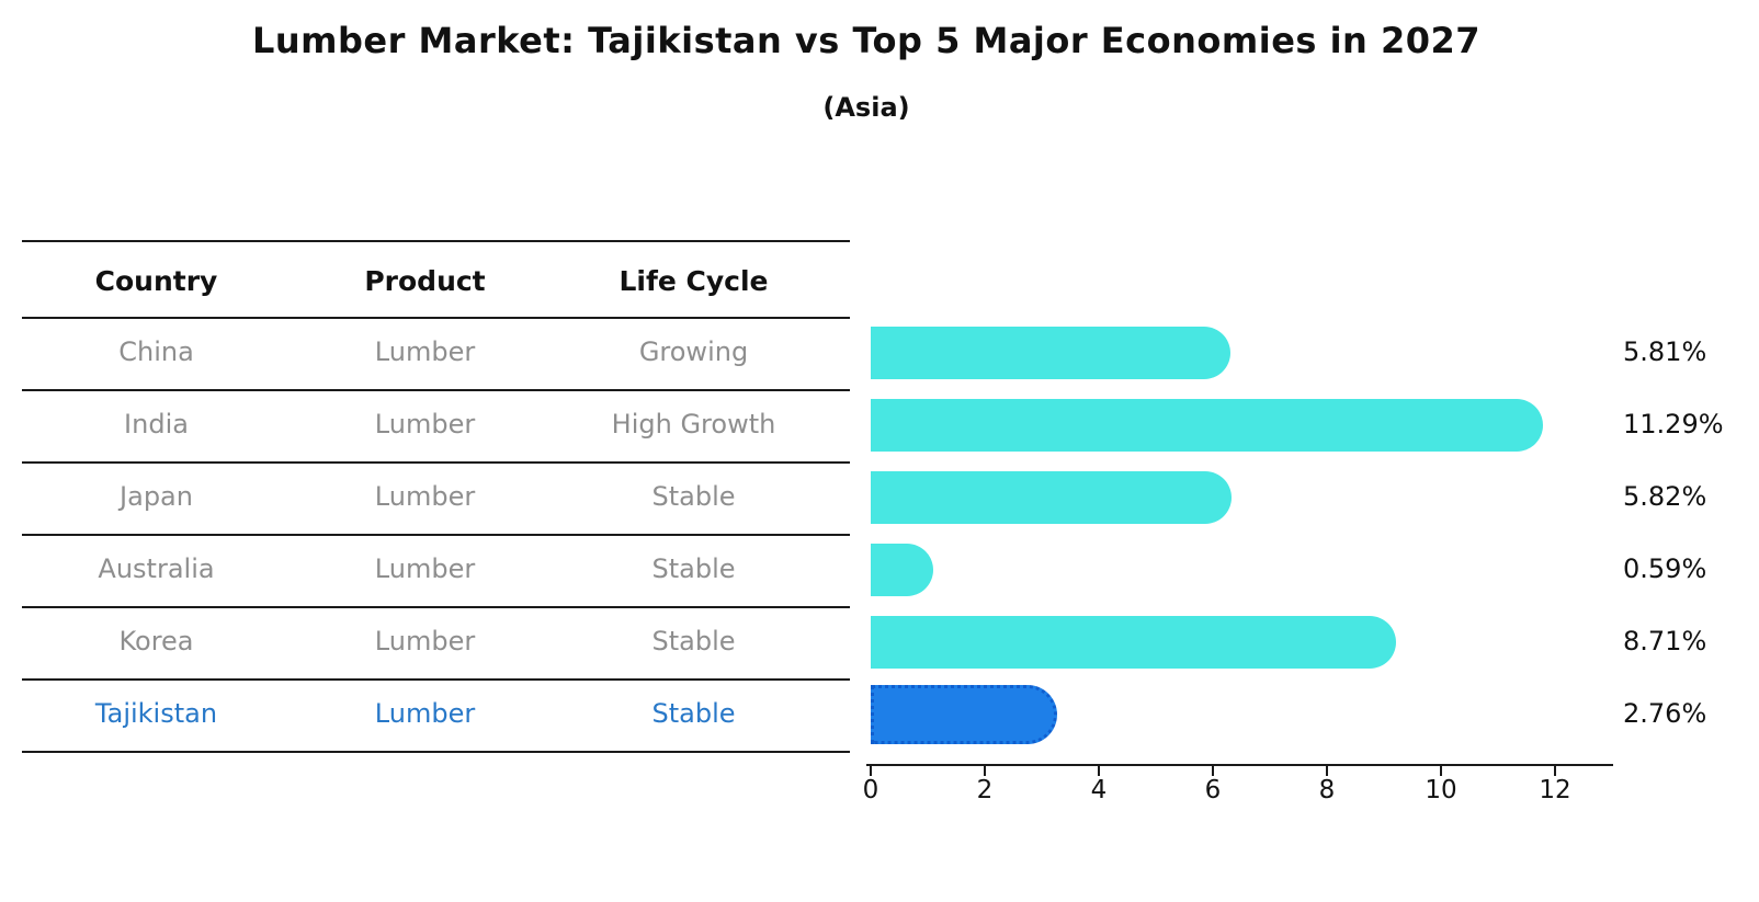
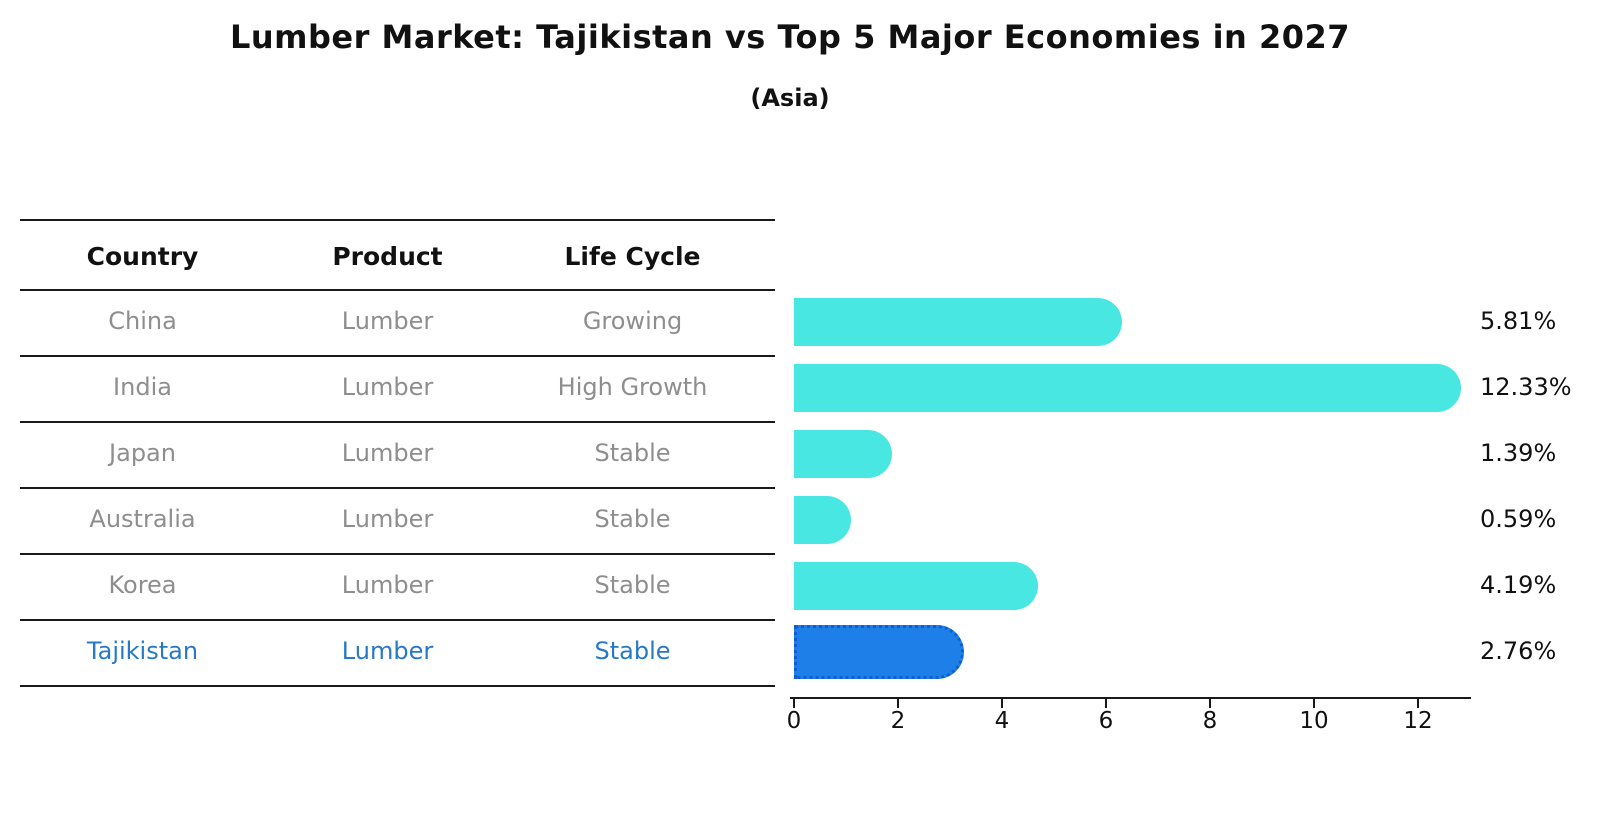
India: 11.29% -> 12.33%
Japan: 5.82% -> 1.39%
Korea: 8.71% -> 4.19%
